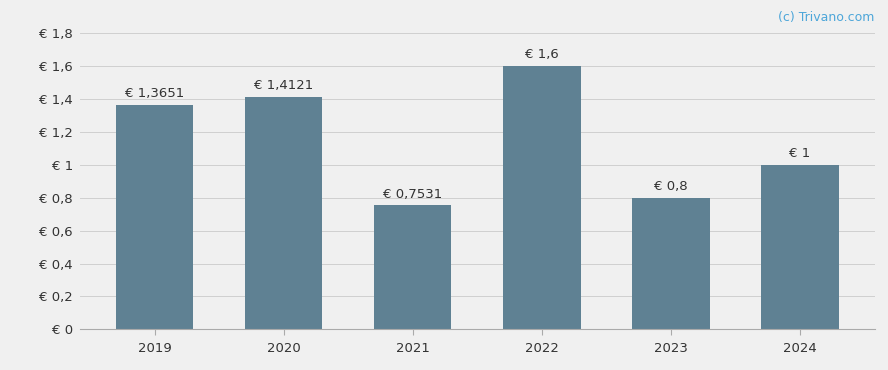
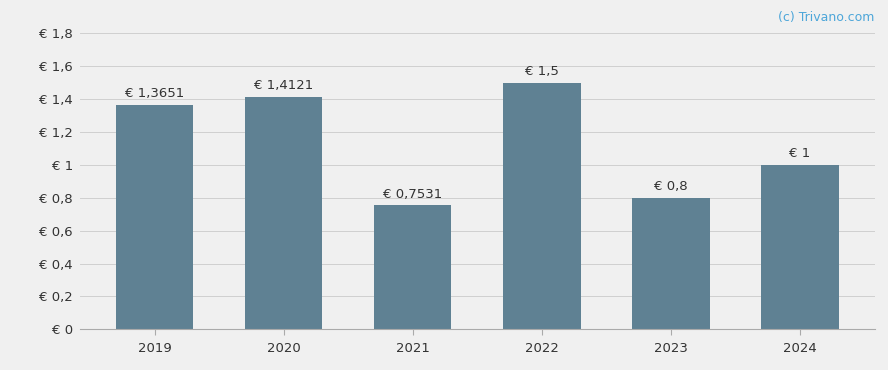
2022: 1,6 -> 1,5
